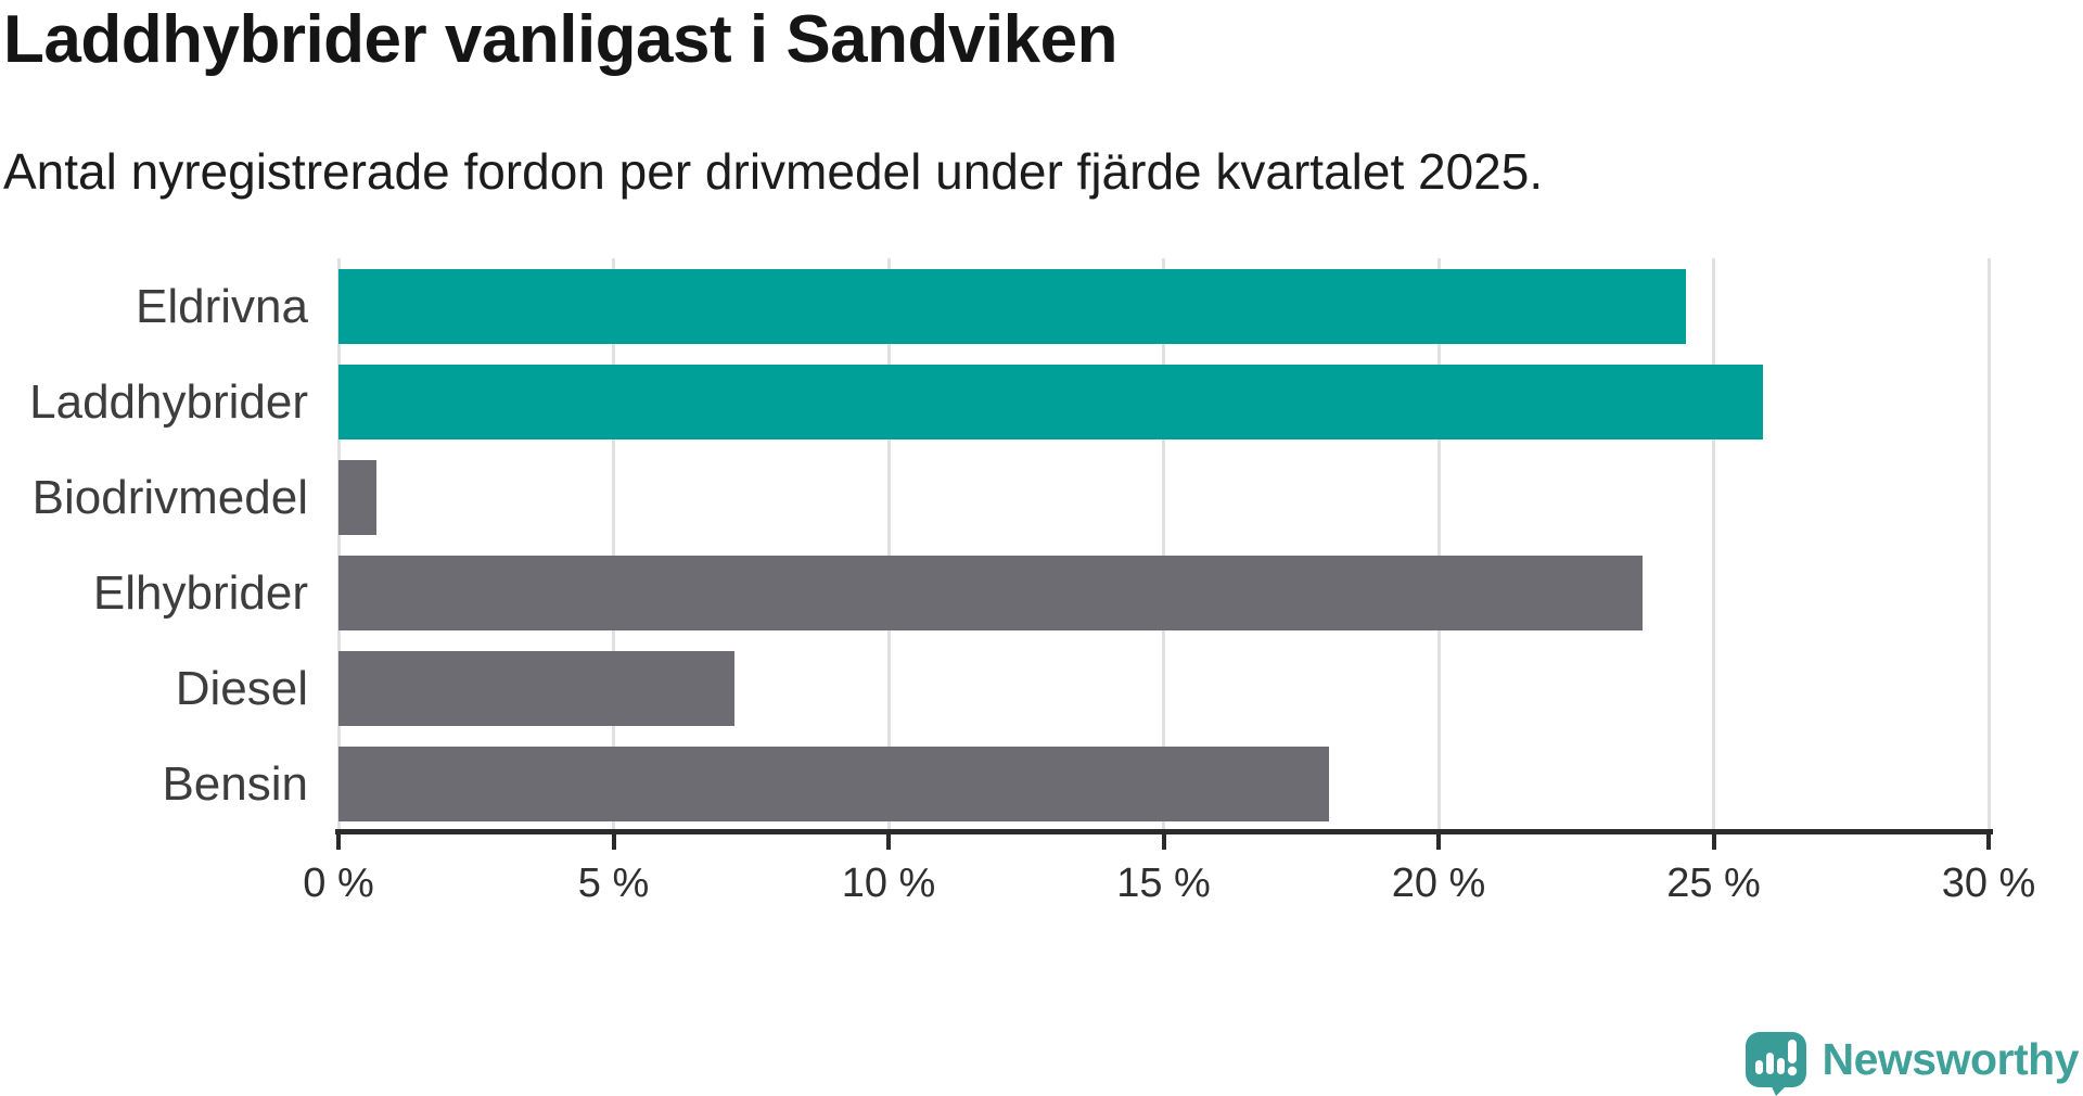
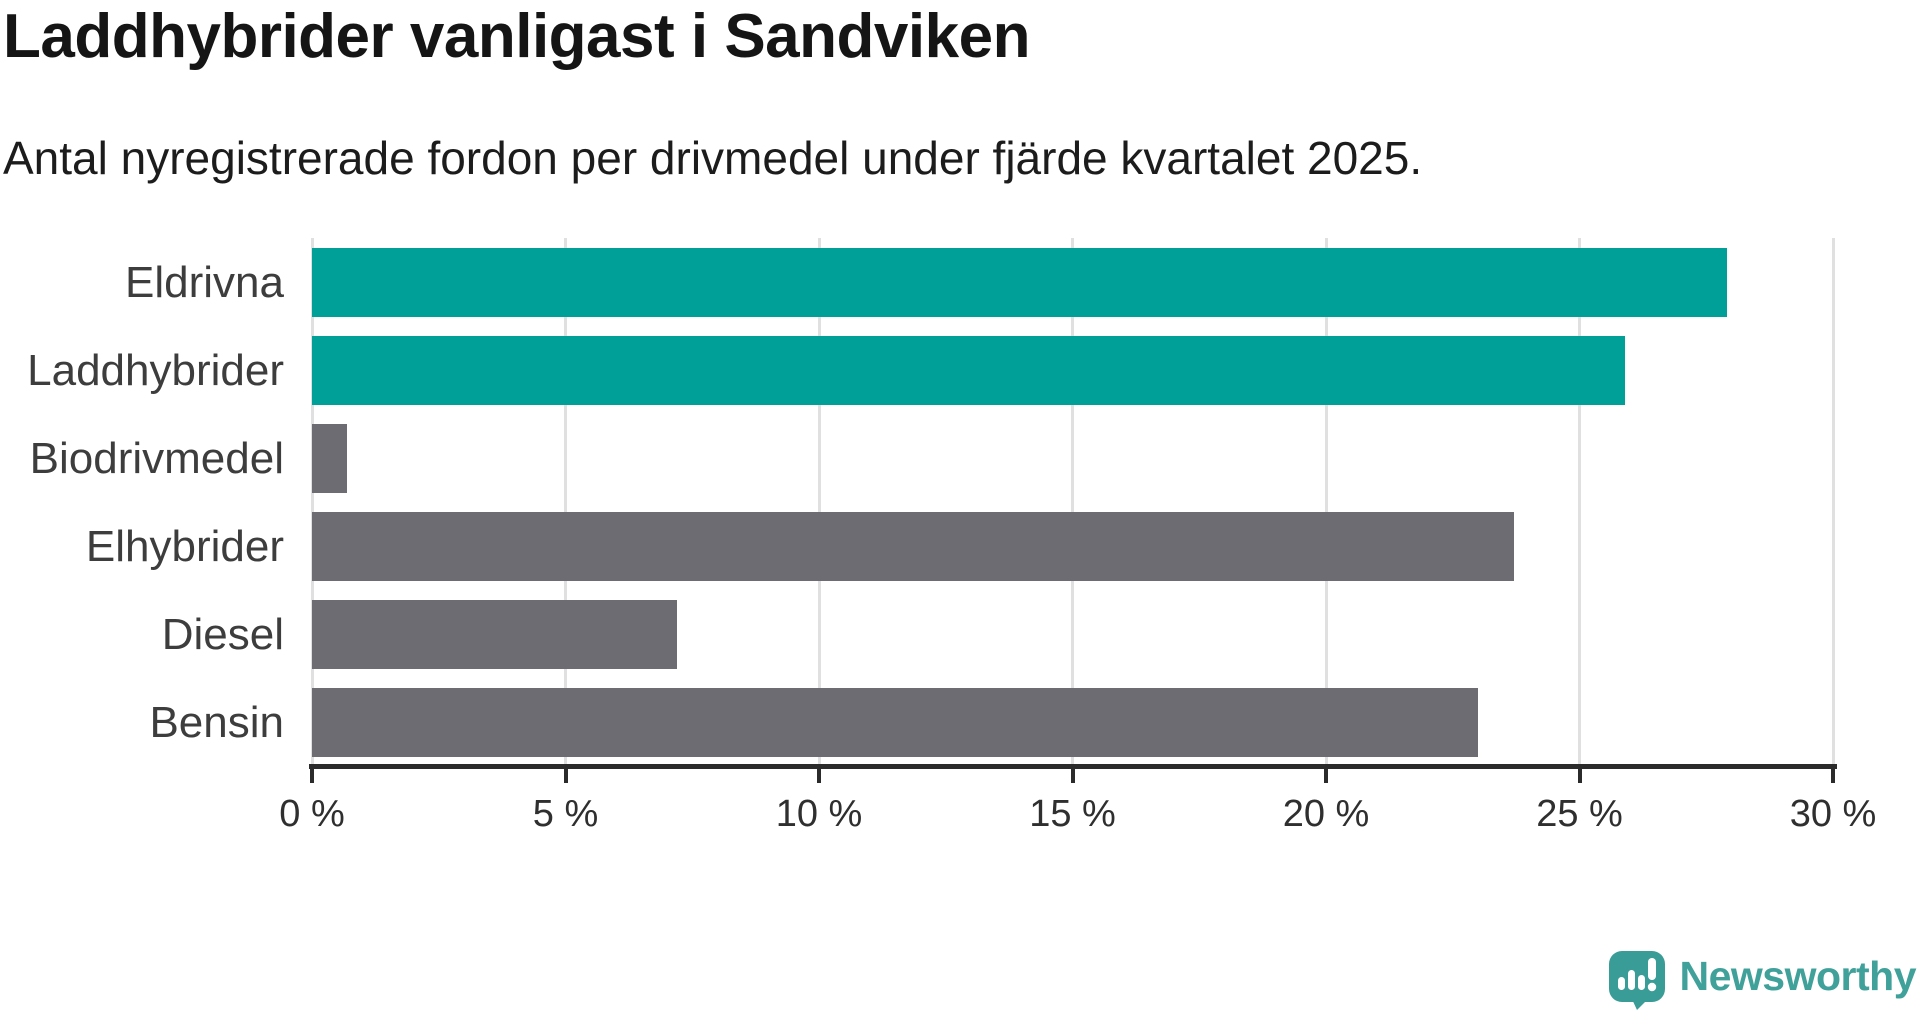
Eldrivna: 24.5% -> 27.9%
Bensin: 18.0% -> 23.0%
